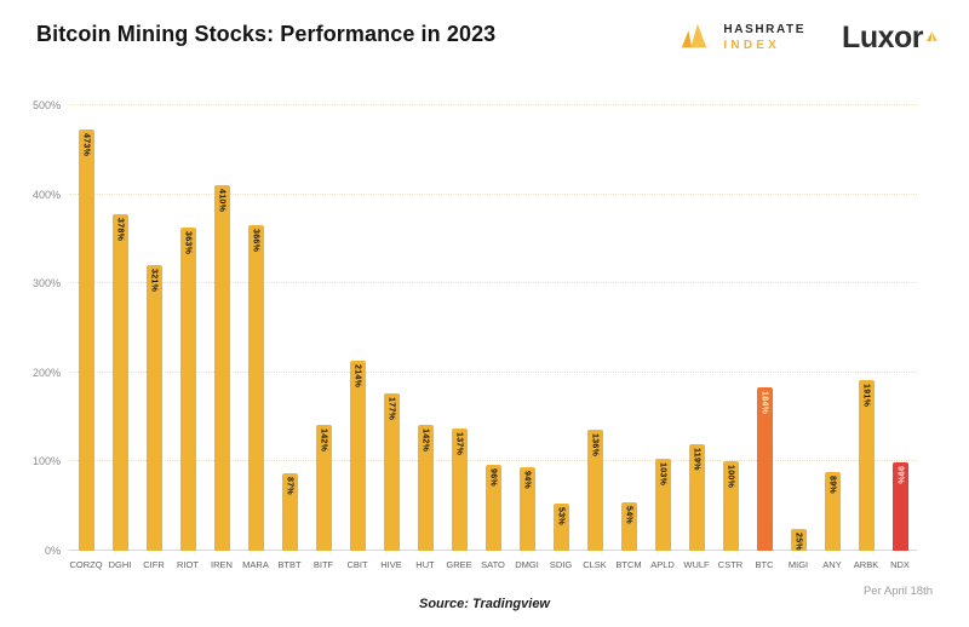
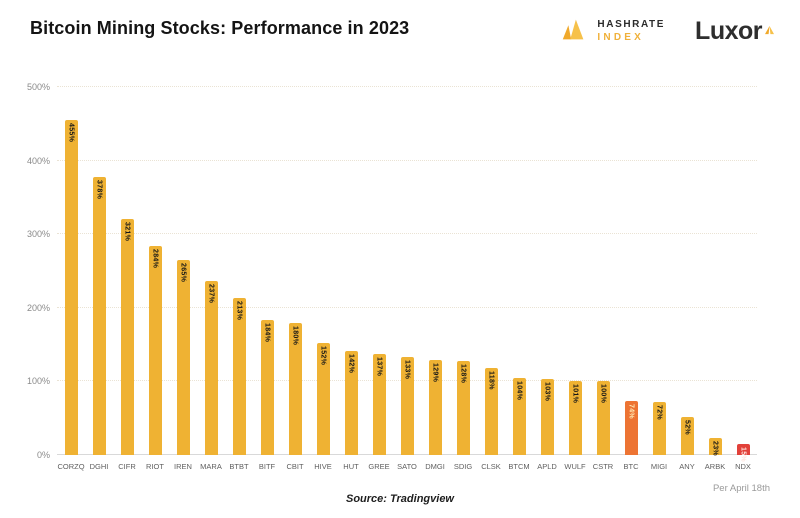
CORZQ: 473% -> 455%
RIOT: 363% -> 284%
IREN: 410% -> 265%
MARA: 366% -> 237%
BTBT: 87% -> 213%
BITF: 142% -> 184%
CBIT: 214% -> 180%
HIVE: 177% -> 152%
SATO: 96% -> 133%
DMGI: 94% -> 129%
SDIG: 53% -> 128%
CLSK: 136% -> 118%
BTCM: 54% -> 104%
WULF: 119% -> 101%
BTC: 184% -> 74%
MIGI: 25% -> 72%
ANY: 89% -> 52%
ARBK: 191% -> 23%
NDX: 99% -> 15%
